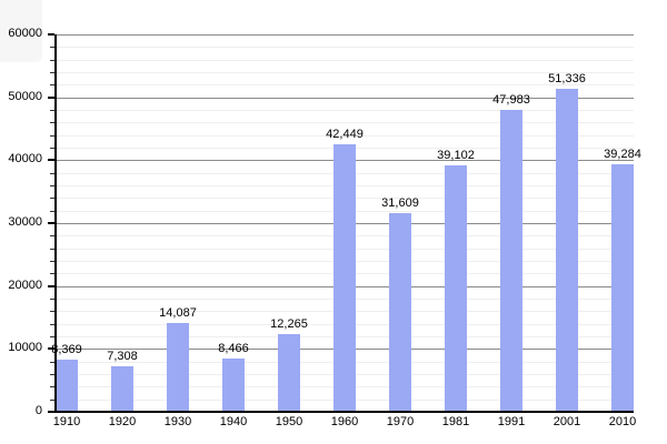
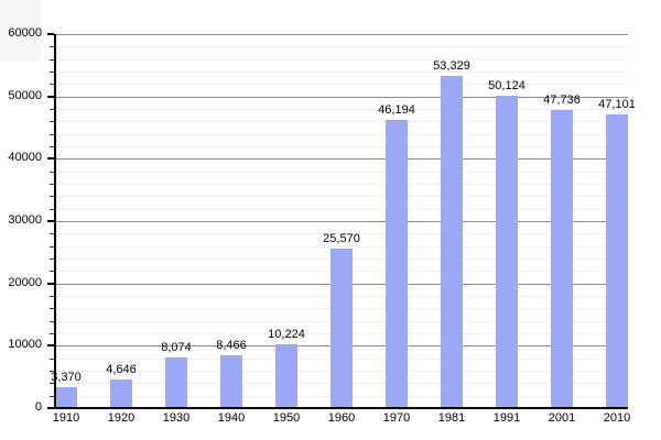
1910: 8,369 -> 3,370
1920: 7,308 -> 4,646
1930: 14,087 -> 8,074
1950: 12,265 -> 10,224
1960: 42,449 -> 25,570
1970: 31,609 -> 46,194
1981: 39,102 -> 53,329
1991: 47,983 -> 50,124
2001: 51,336 -> 47,736
2010: 39,284 -> 47,101
